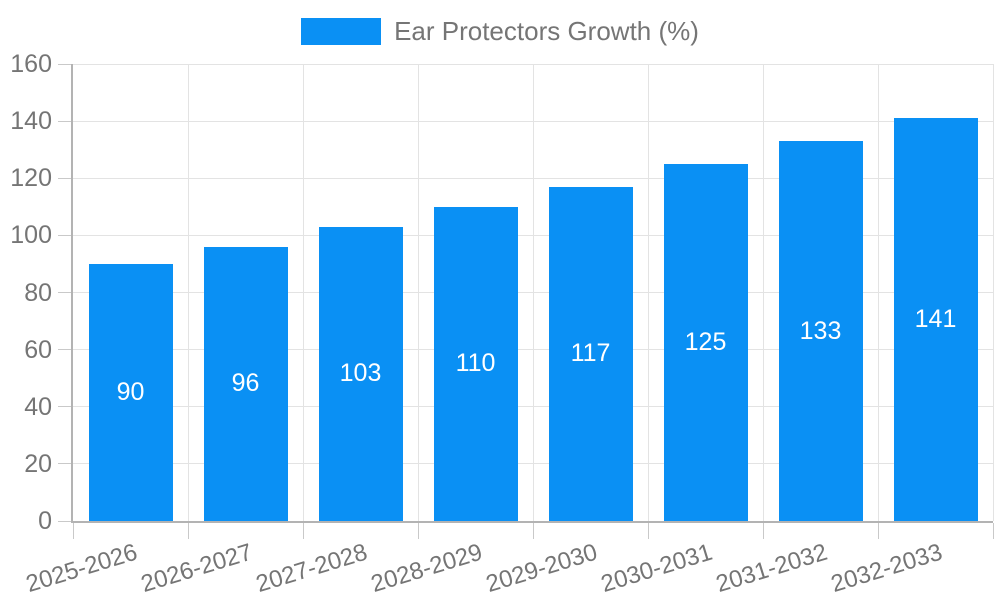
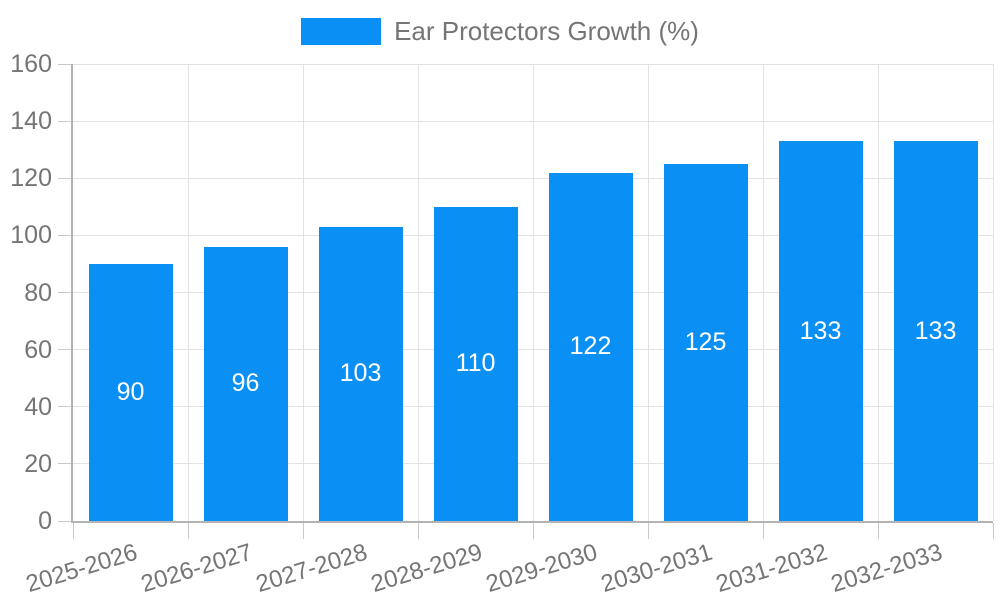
2029-2030: 117 -> 122
2032-2033: 141 -> 133
